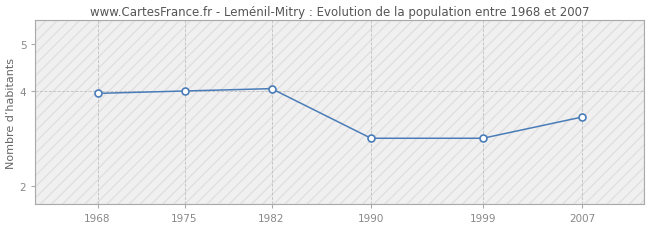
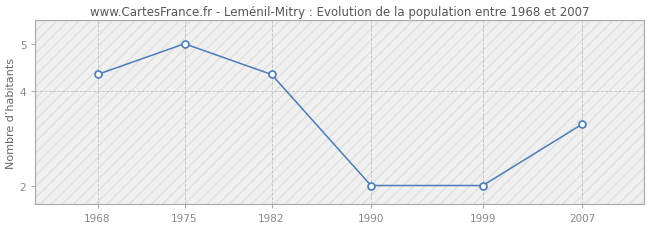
1968: 3.95 -> 4.35
1975: 4.00 -> 5.00
1982: 4.05 -> 4.35
1990: 3.00 -> 2.00
1999: 3.00 -> 2.00
2007: 3.45 -> 3.30
